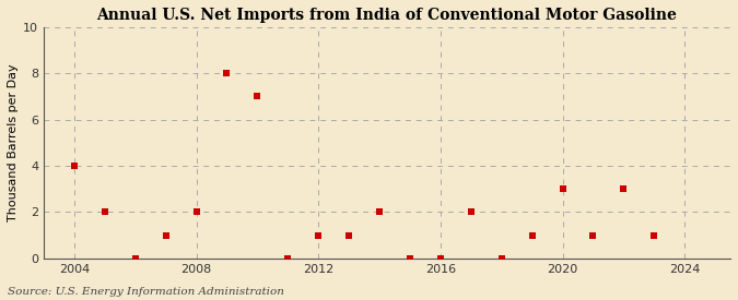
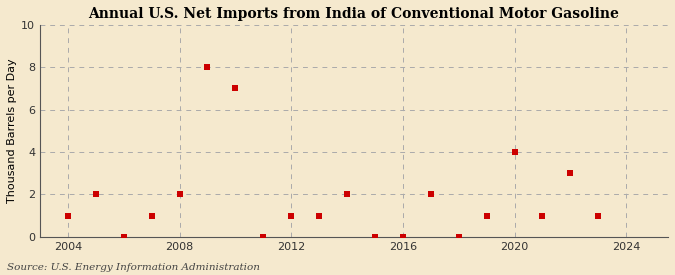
2004: 4 -> 1
2020: 3 -> 4
